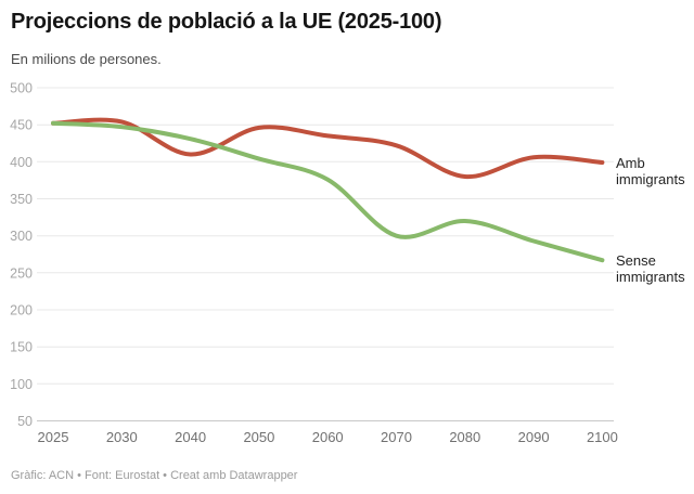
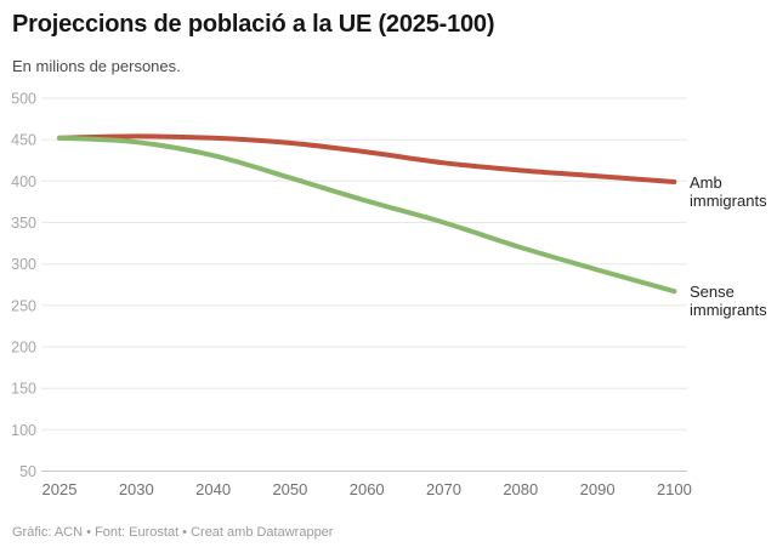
Amb immigrants/2040: 410 -> 450
Sense immigrants/2070: 300 -> 350
Amb immigrants/2080: 380 -> 410
